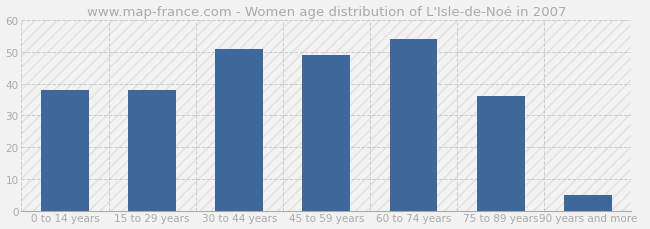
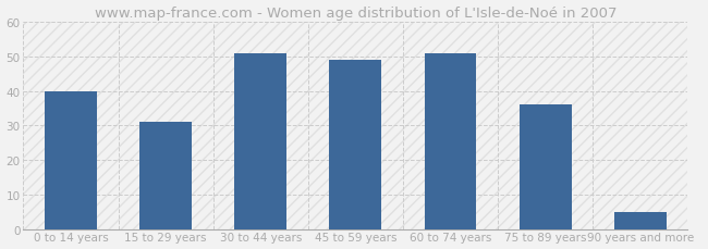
0 to 14 years: 38 -> 40
15 to 29 years: 38 -> 31
60 to 74 years: 54 -> 51
